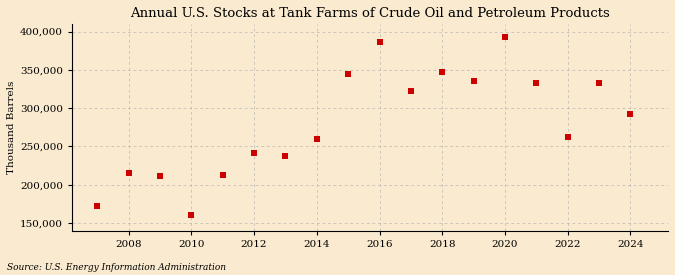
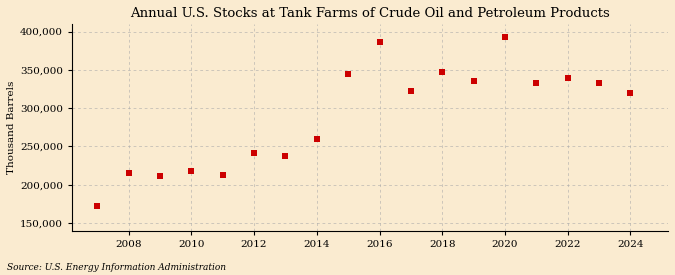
2010: 160,000 -> 218,000
2022: 262,000 -> 339,000
2024: 292,000 -> 320,000
